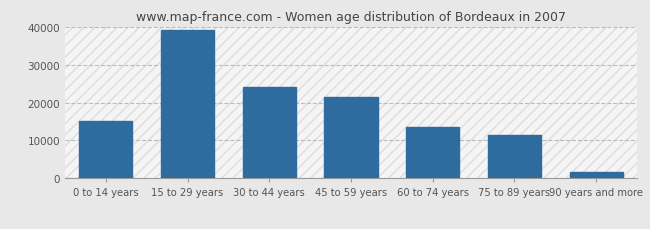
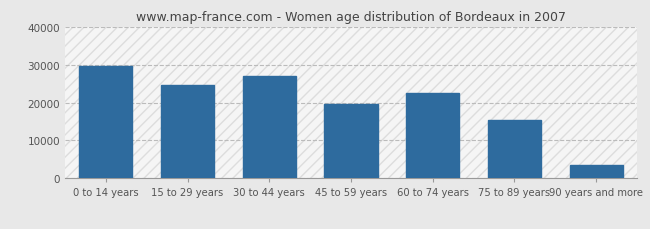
0 to 14 years: 15100 -> 29500
15 to 29 years: 39000 -> 24500
30 to 44 years: 24000 -> 27000
45 to 59 years: 21500 -> 19500
60 to 74 years: 13500 -> 22500
75 to 89 years: 11500 -> 15500
90 years and more: 1800 -> 3500
